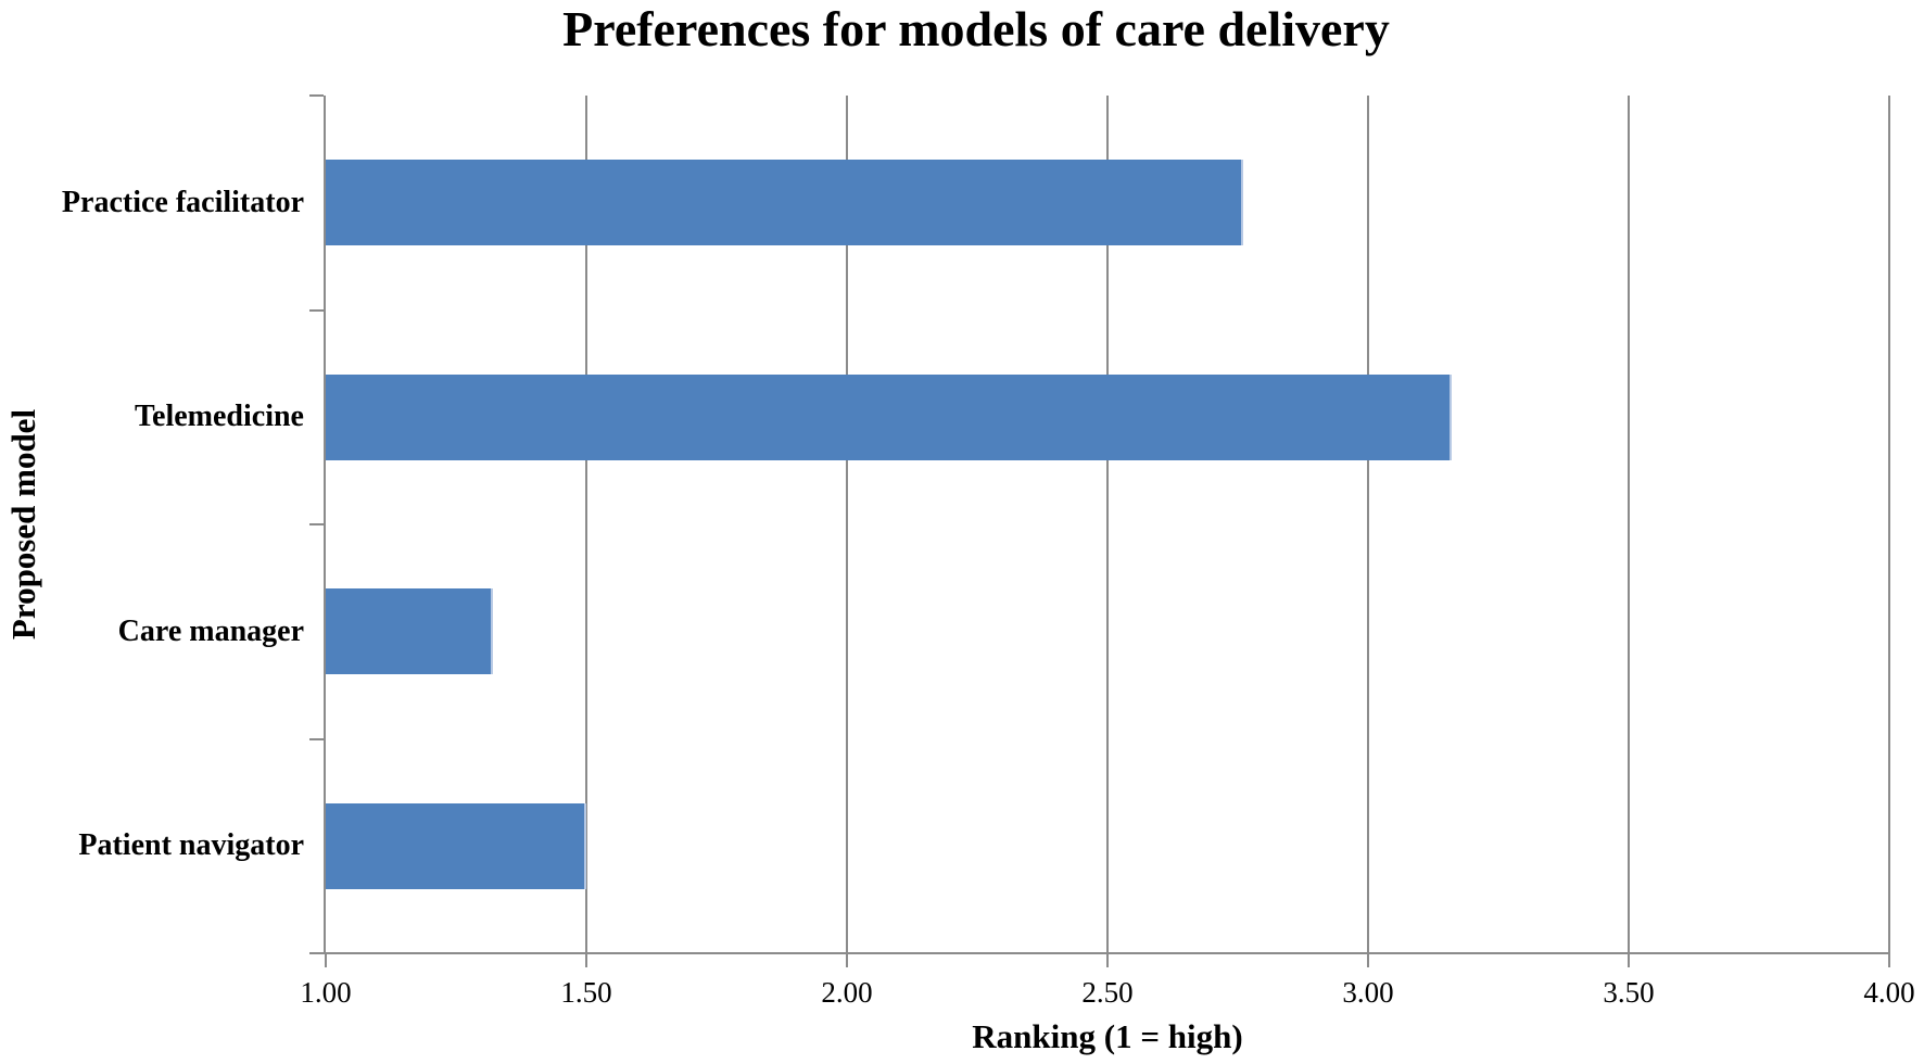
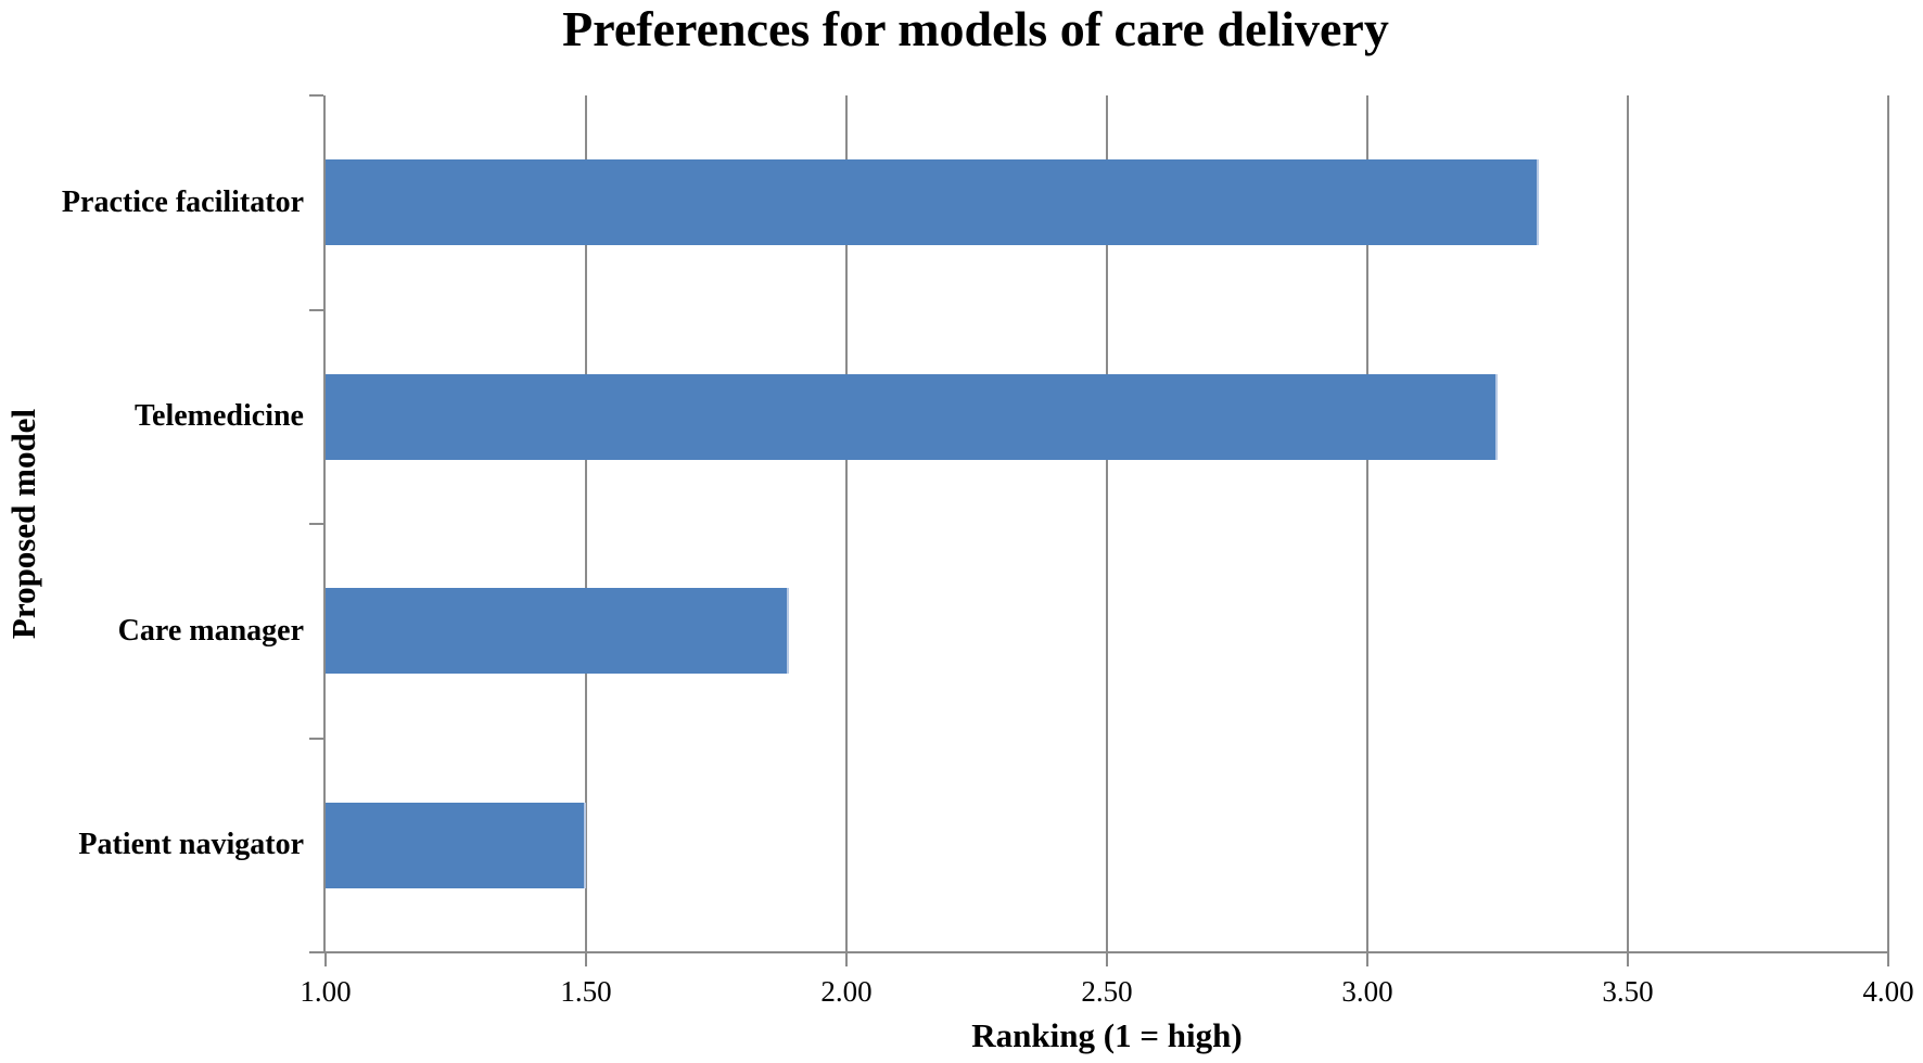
Practice facilitator: 2.76 -> 3.33
Telemedicine: 3.16 -> 3.25
Care manager: 1.32 -> 1.89
